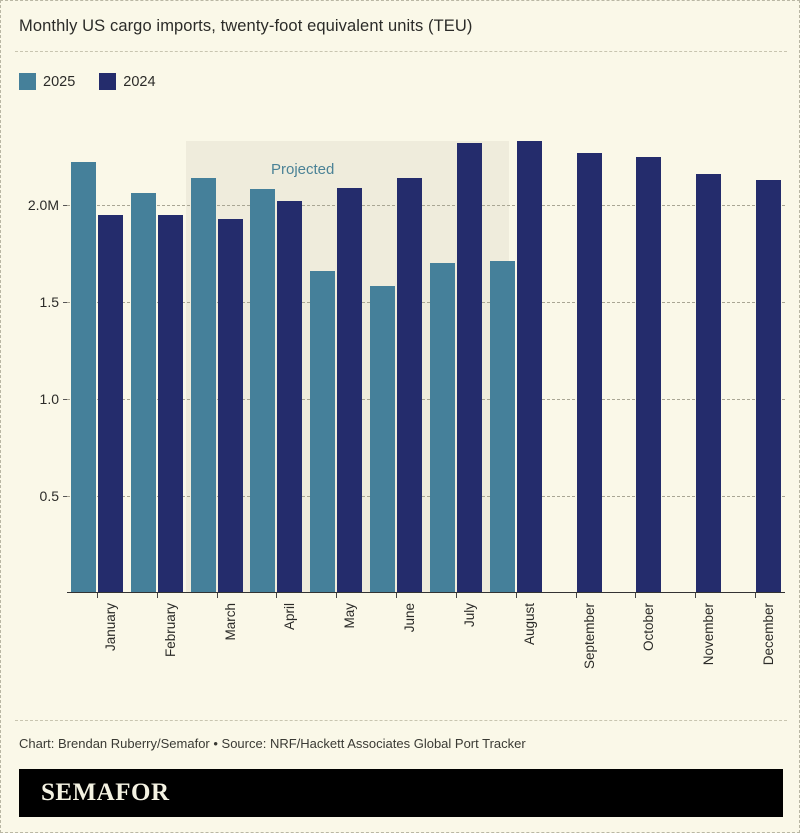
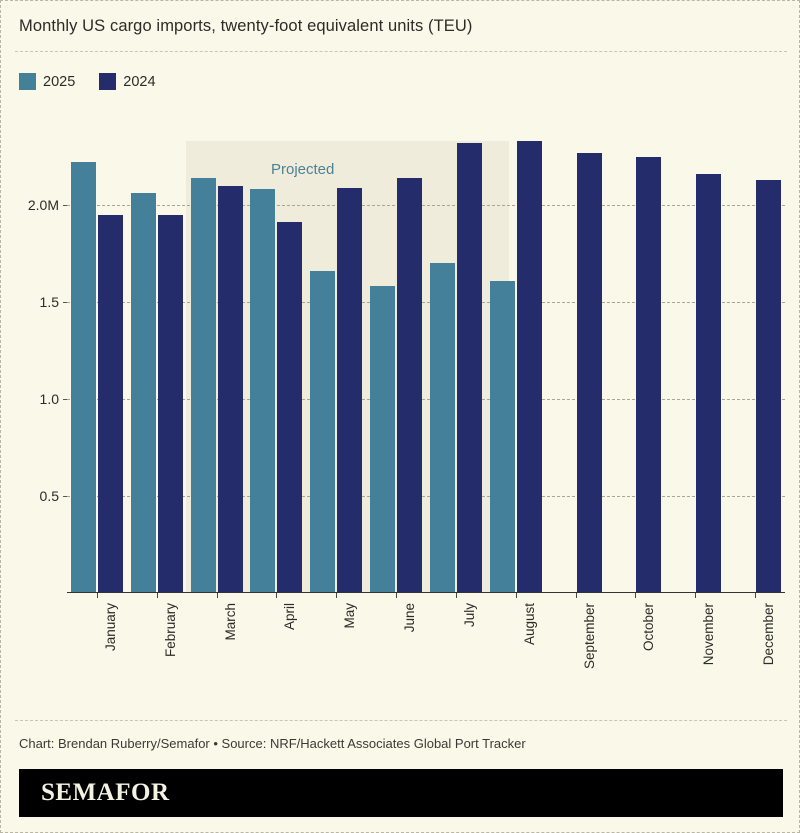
2024/March: 1.93M -> 2.10M
2024/April: 2.02M -> 1.91M
2025/August: 1.71M -> 1.61M
